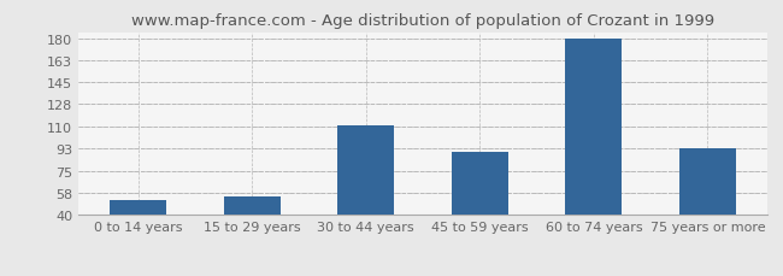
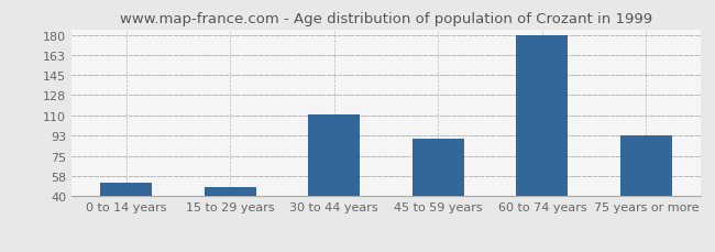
15 to 29 years: 55 -> 48
